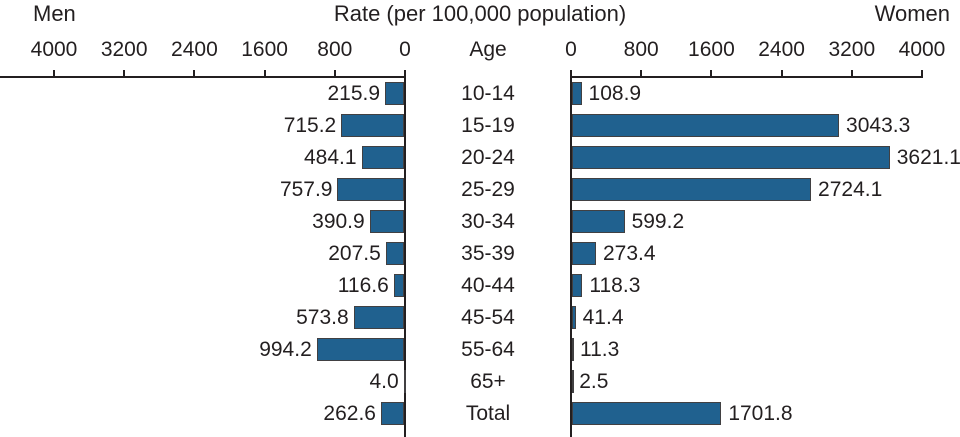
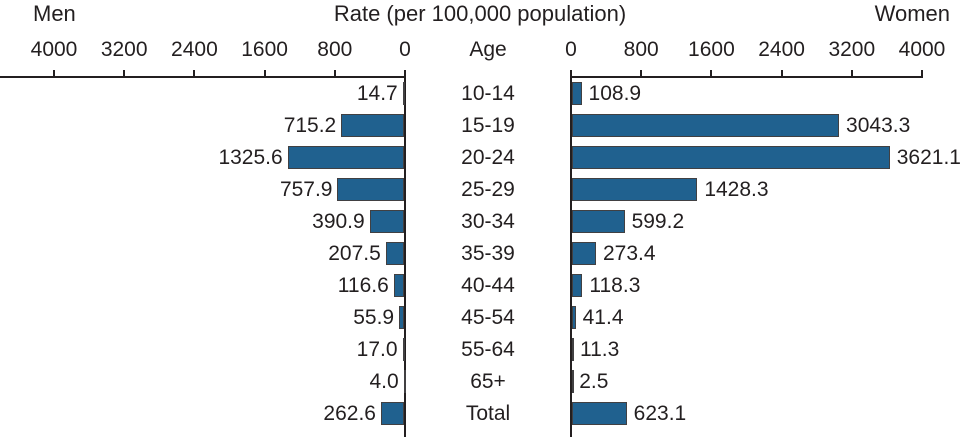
Men/10-14: 215.9 -> 14.7
Men/20-24: 484.1 -> 1325.6
Women/25-29: 2724.1 -> 1428.3
Men/45-54: 573.8 -> 55.9
Men/55-64: 994.2 -> 17.0
Women/Total: 1701.8 -> 623.1
